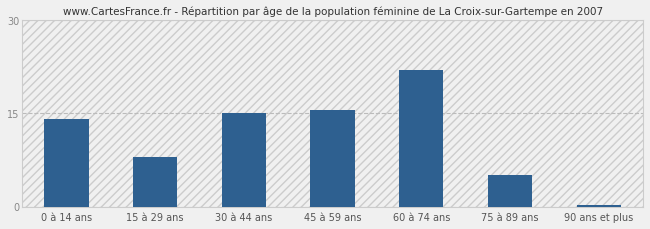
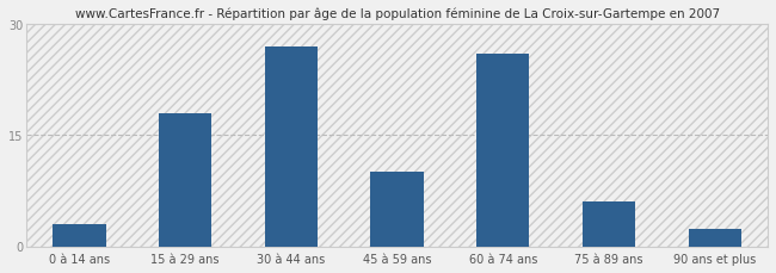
0 à 14 ans: 14.0 -> 3.0
15 à 29 ans: 8.0 -> 18.0
30 à 44 ans: 15.0 -> 27.0
45 à 59 ans: 15.5 -> 10.0
60 à 74 ans: 22.0 -> 26.0
75 à 89 ans: 5.0 -> 6.0
90 ans et plus: 0.3 -> 2.4
